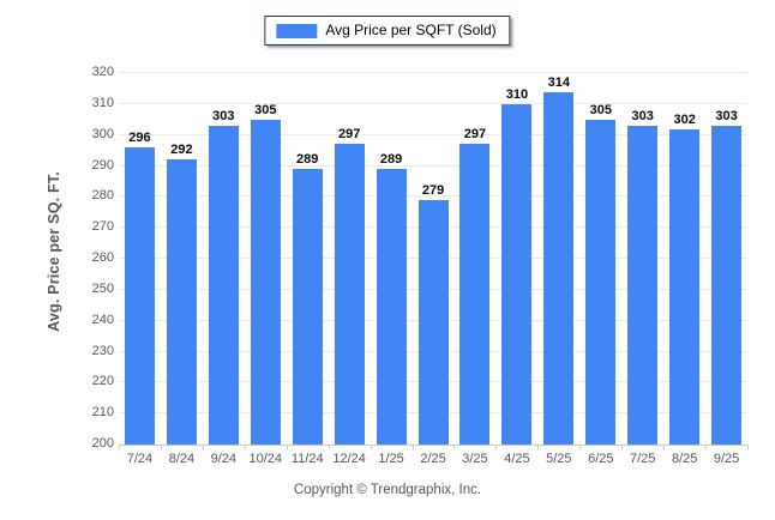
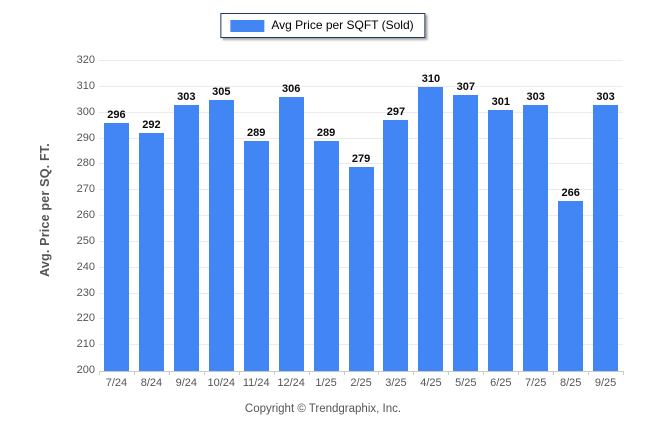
12/24: 297 -> 306
5/25: 314 -> 307
6/25: 305 -> 301
8/25: 302 -> 266
